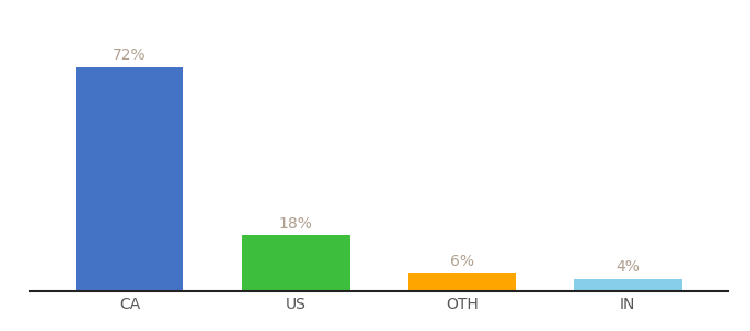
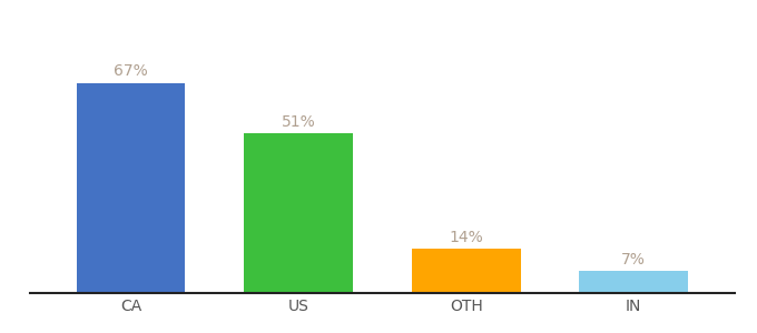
CA: 72% -> 67%
US: 18% -> 51%
OTH: 6% -> 14%
IN: 4% -> 7%
